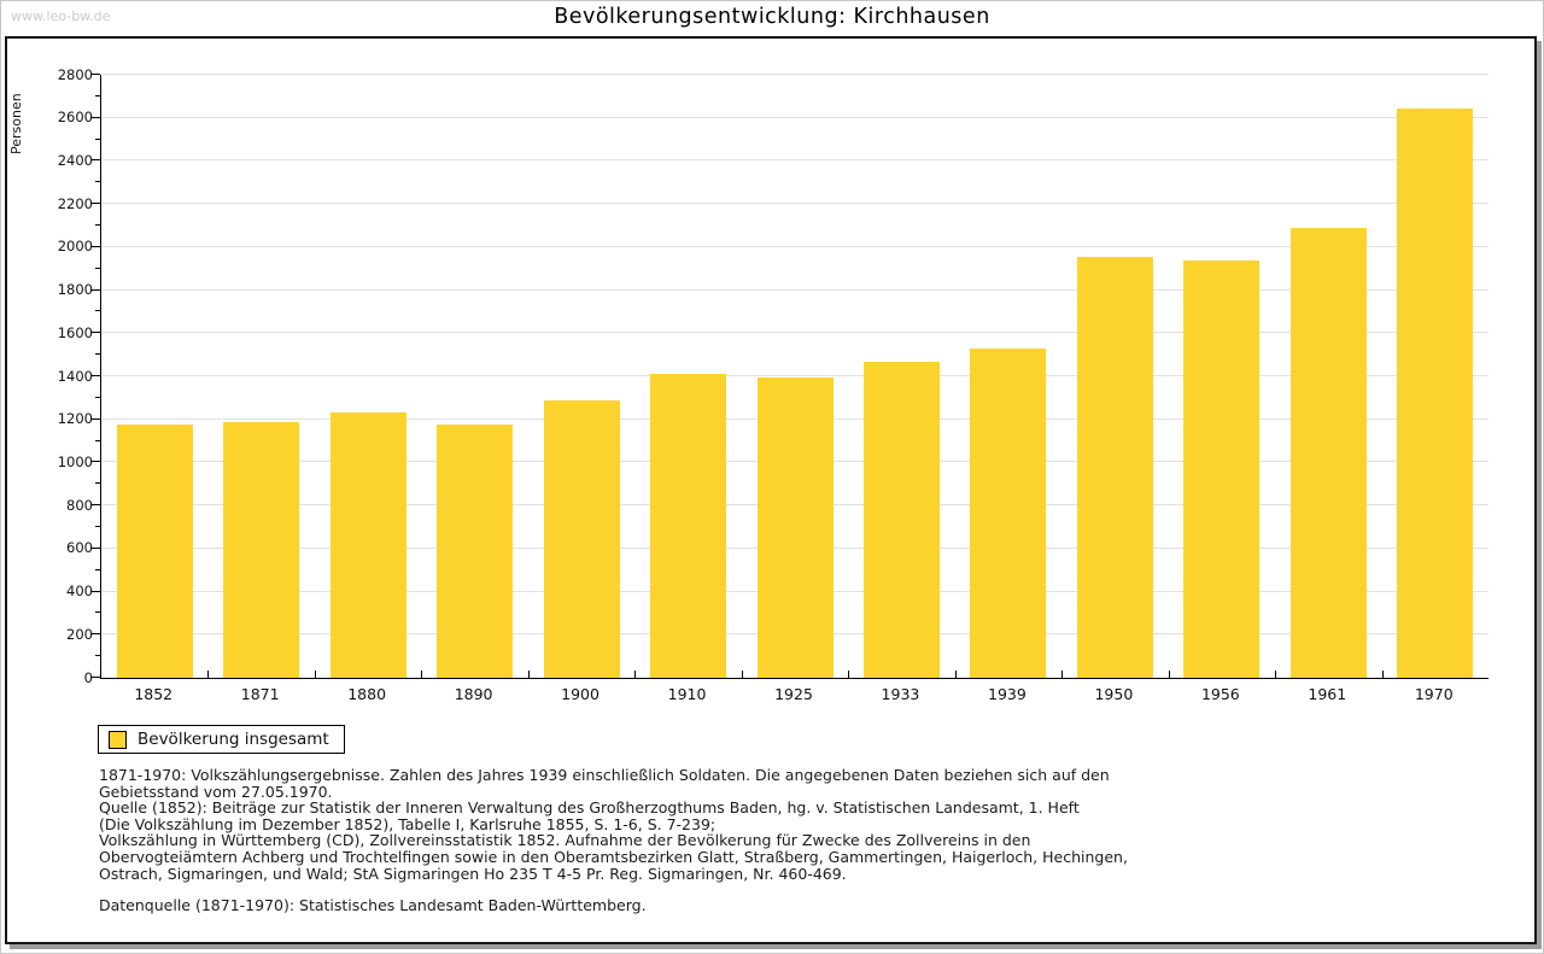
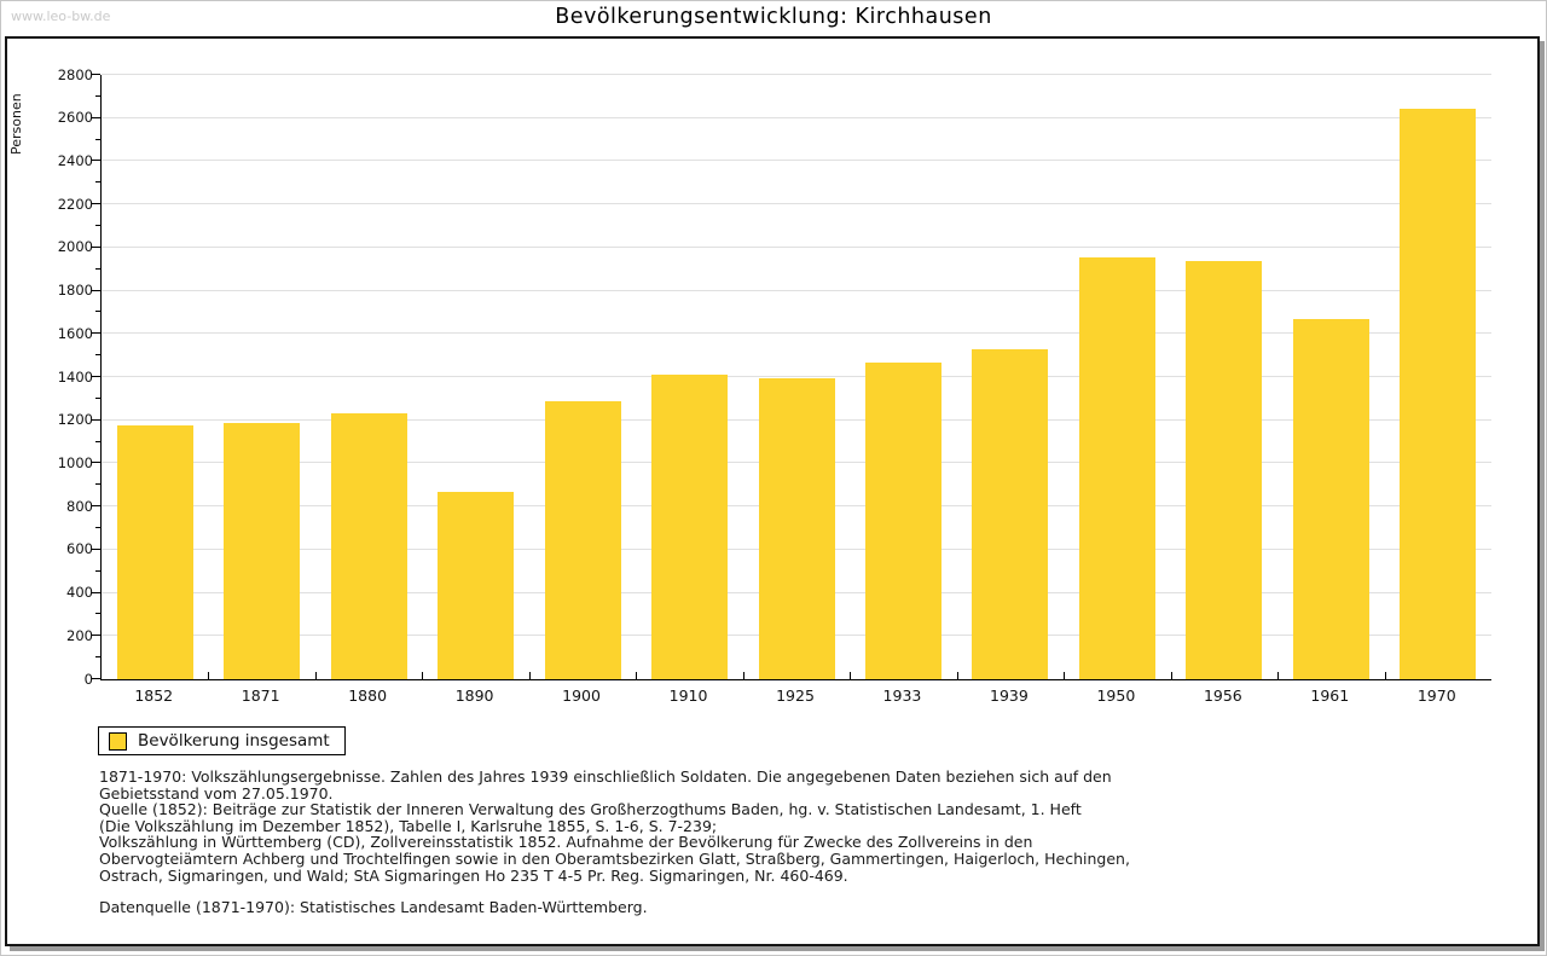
1890: 1180 -> 870
1961: 2090 -> 1670
